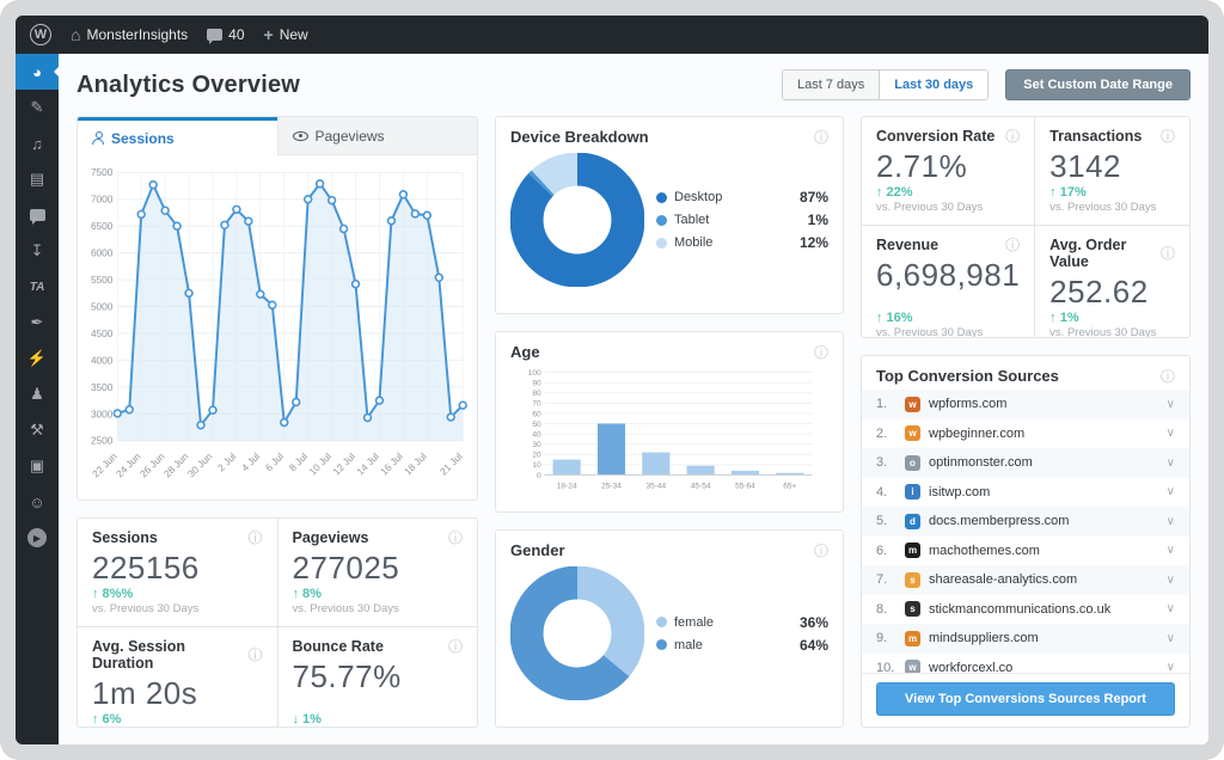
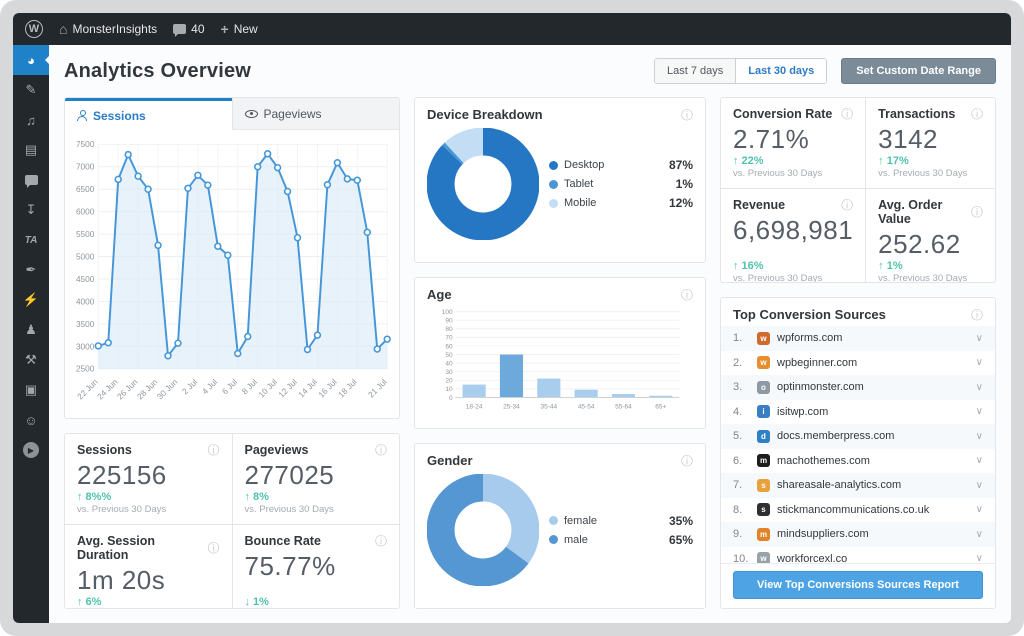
Gender/female: 36% -> 35%
Gender/male: 64% -> 65%
